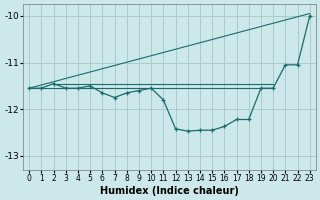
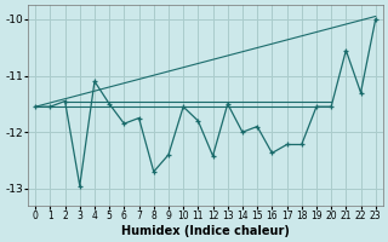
3: -11.55 -> -12.95
4: -11.55 -> -11.10
6: -11.65 -> -11.85
8: -11.65 -> -12.70
9: -11.60 -> -12.40
13: -12.47 -> -11.50
14: -12.45 -> -12.00
15: -12.45 -> -11.90
21: -11.05 -> -10.55
22: -11.05 -> -11.30
